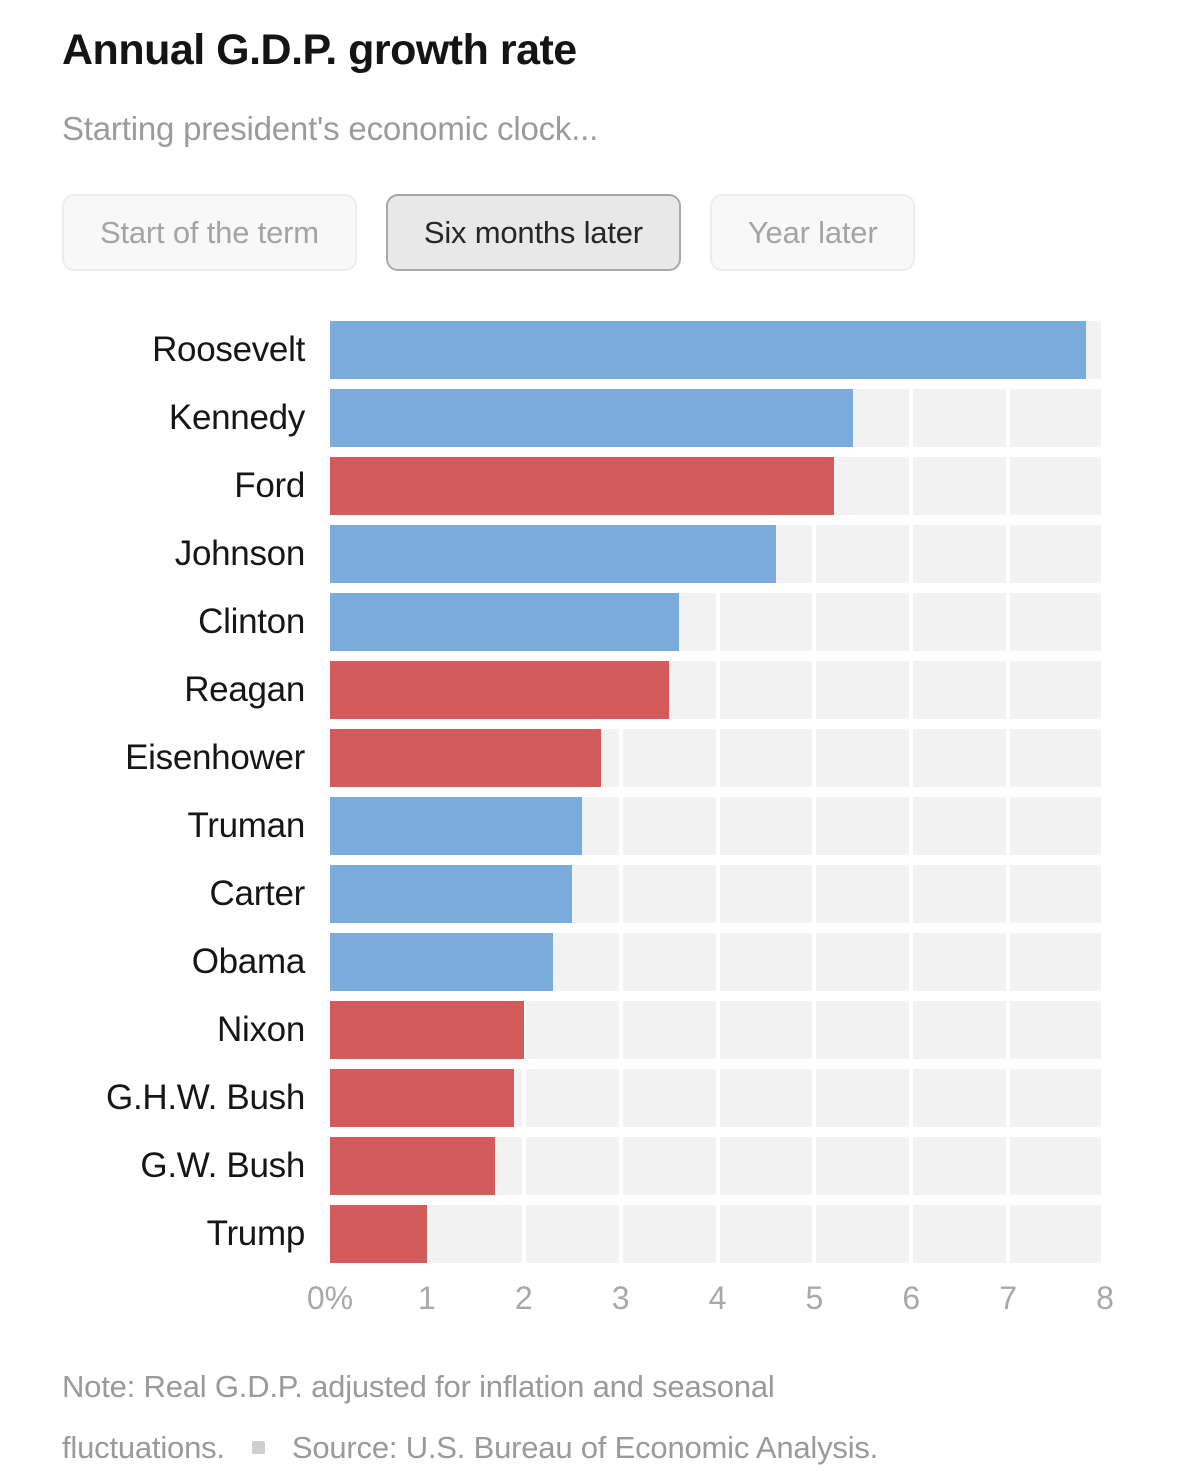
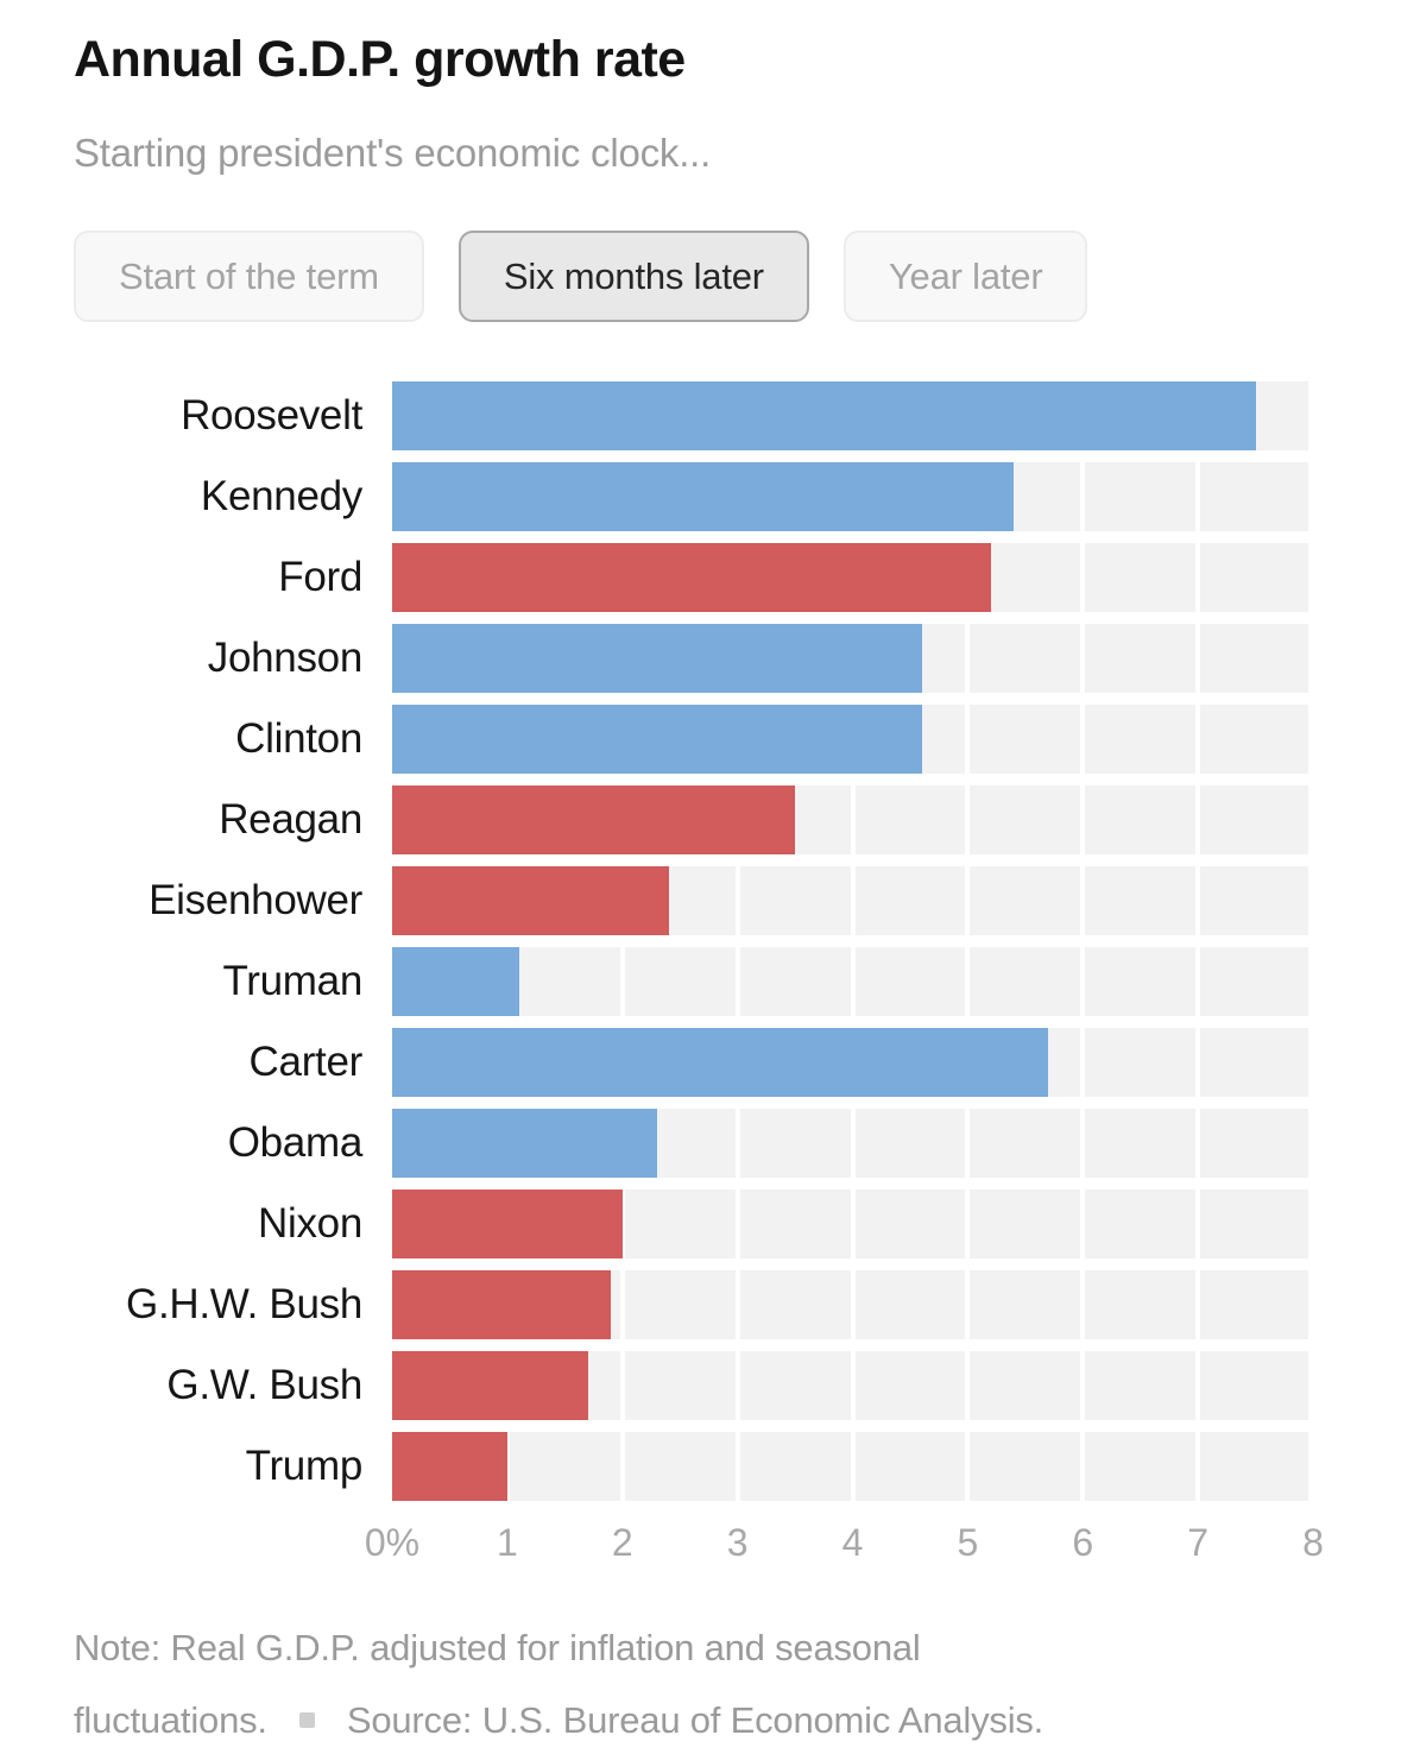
Roosevelt: 7.8 -> 7.5
Clinton: 3.6 -> 4.6
Eisenhower: 2.8 -> 2.4
Truman: 2.6 -> 1.1
Carter: 2.5 -> 5.7
